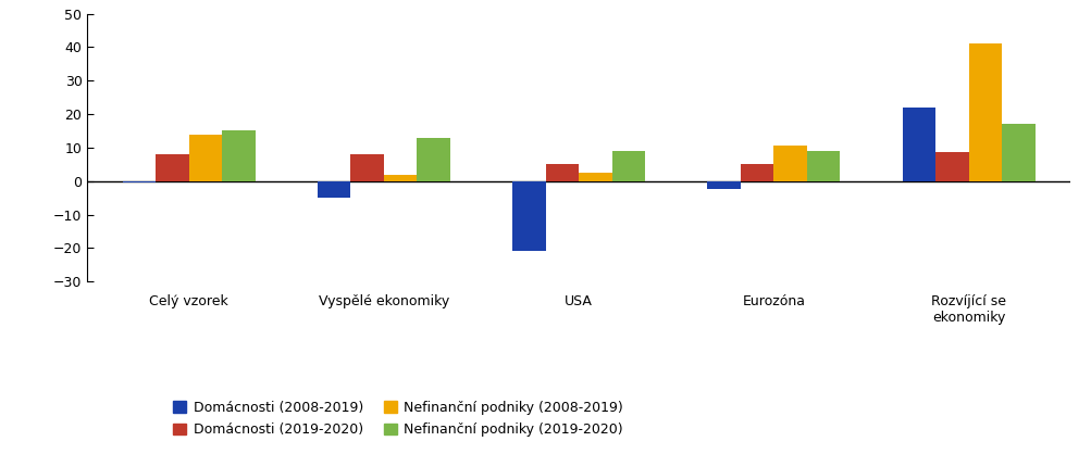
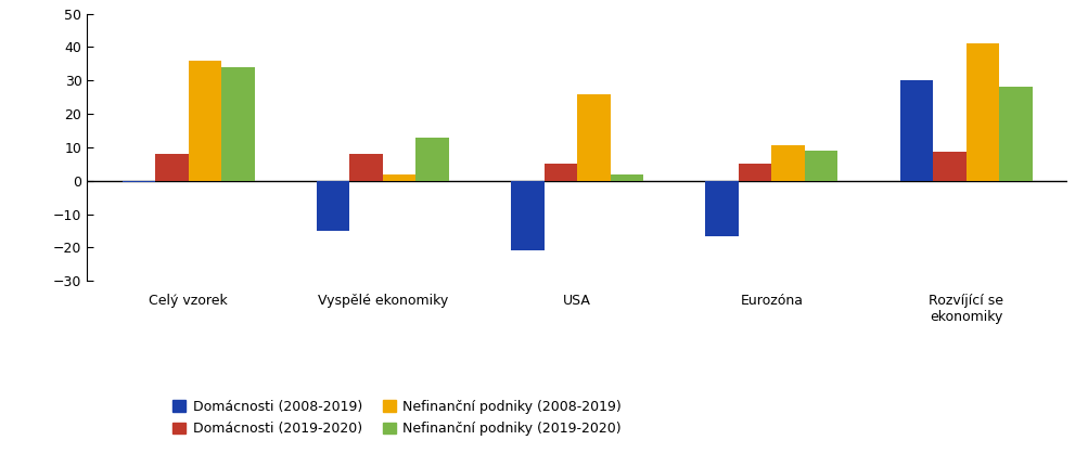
Nefinanční podniky (2008-2019)/Celý vzorek: 14.0 -> 36.0
Nefinanční podniky (2019-2020)/Celý vzorek: 15 -> 34
Domácnosti (2008-2019)/Vyspělé ekonomiky: -5.0 -> -15.0
Nefinanční podniky (2008-2019)/USA: 2.5 -> 26.0
Nefinanční podniky (2019-2020)/USA: 9 -> 2
Domácnosti (2008-2019)/Eurozóna: -2.5 -> -16.5
Domácnosti (2008-2019)/Rozvíjící se ekonomiky: 22.0 -> 30.0
Nefinanční podniky (2019-2020)/Rozvíjící se ekonomiky: 17 -> 28
